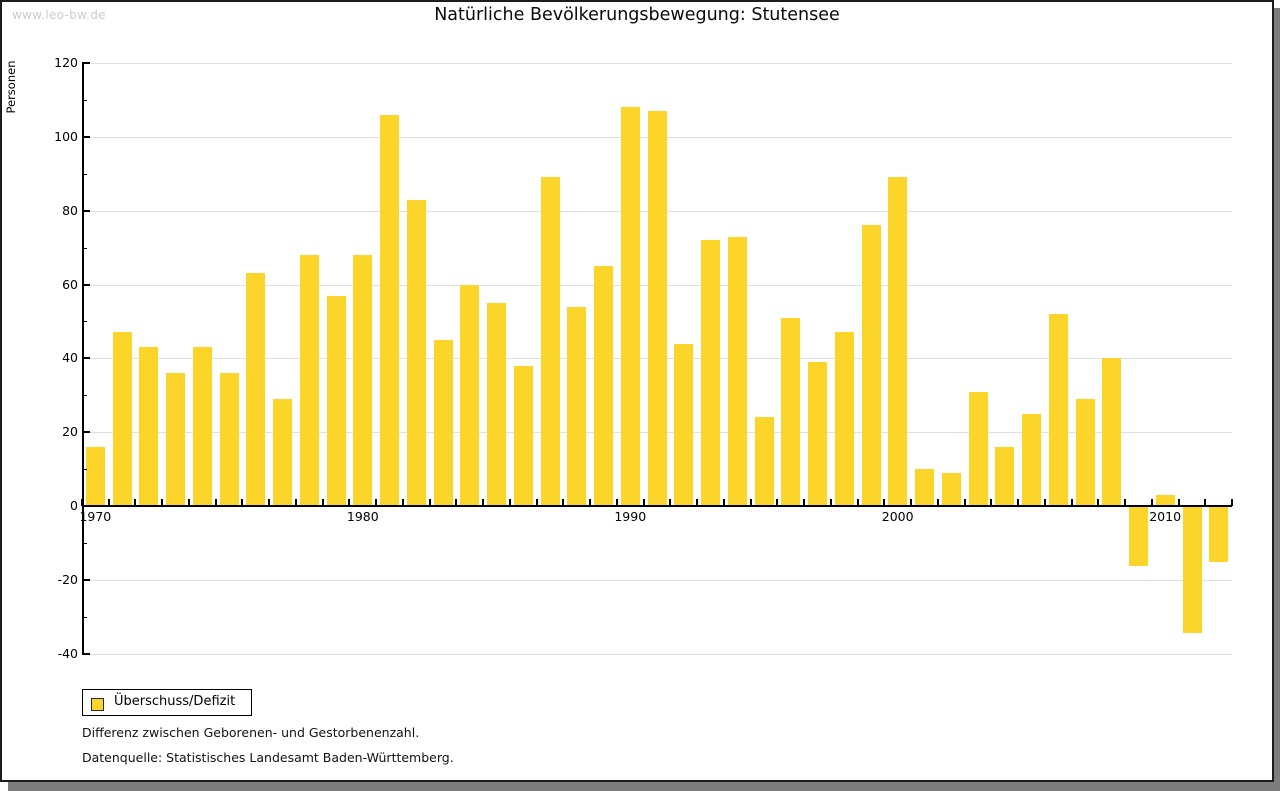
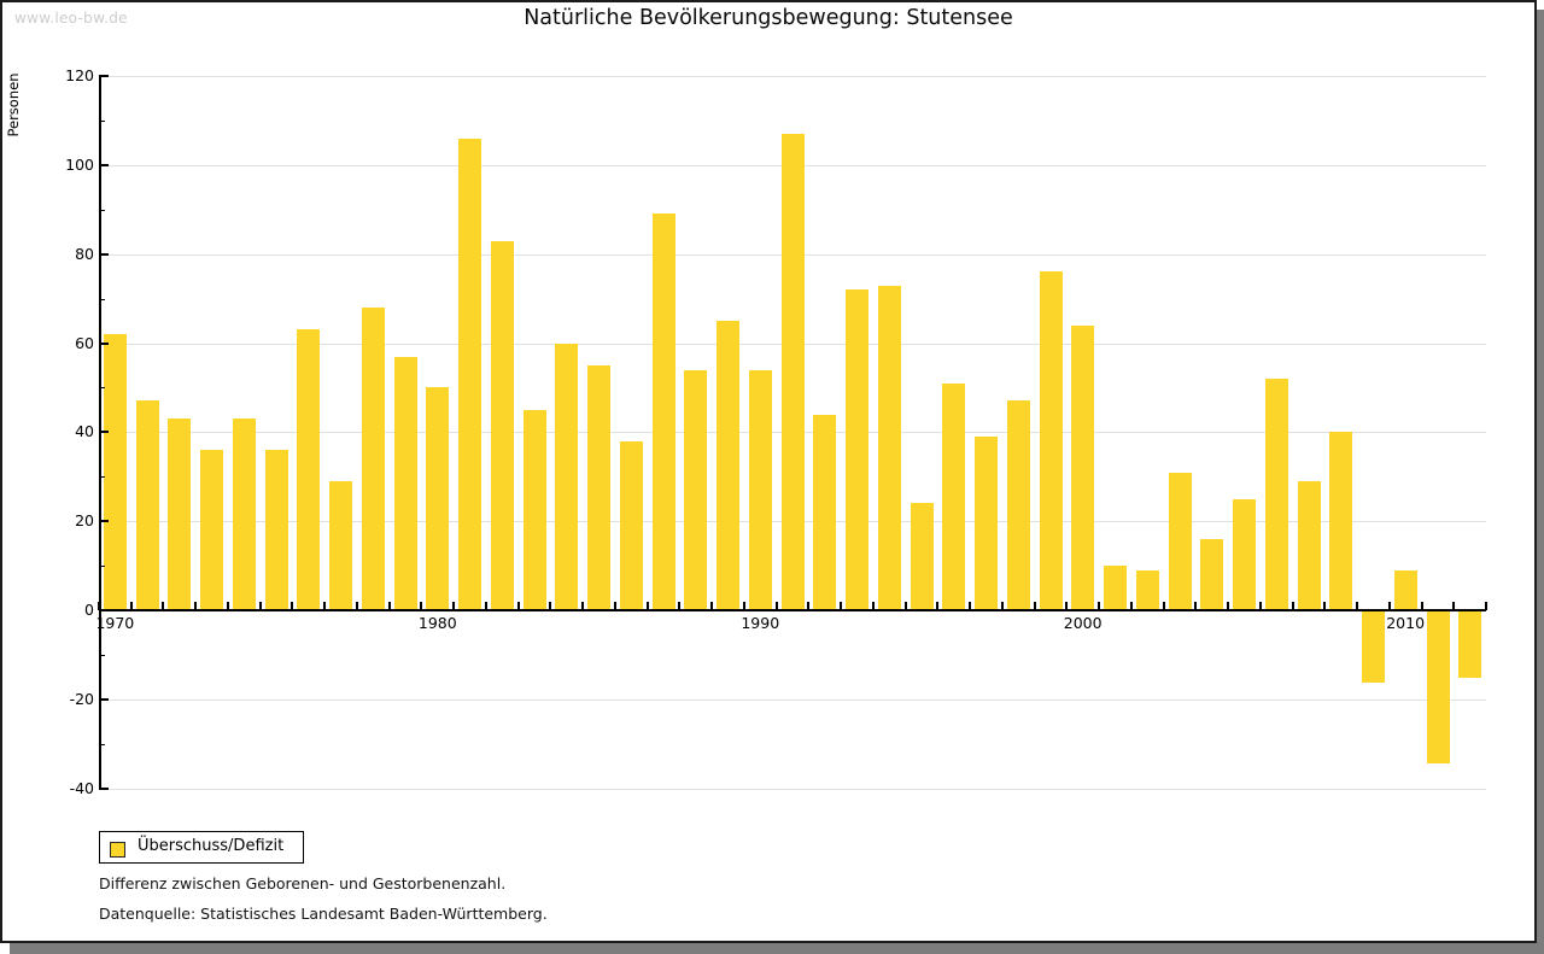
1970: 16 -> 62
1980: 68 -> 50
1990: 108 -> 54
2000: 89 -> 64
2010: 3 -> 9
